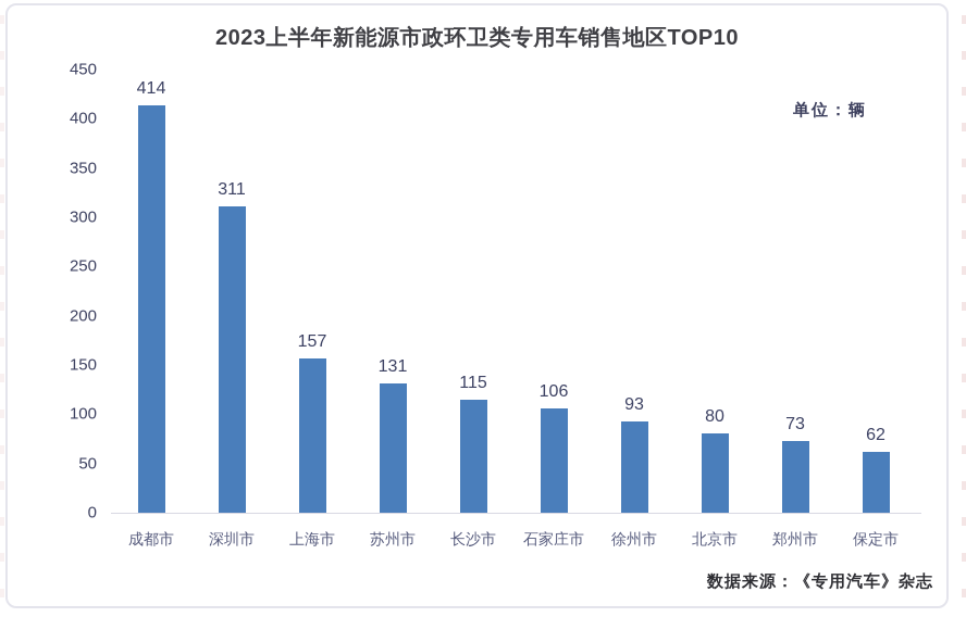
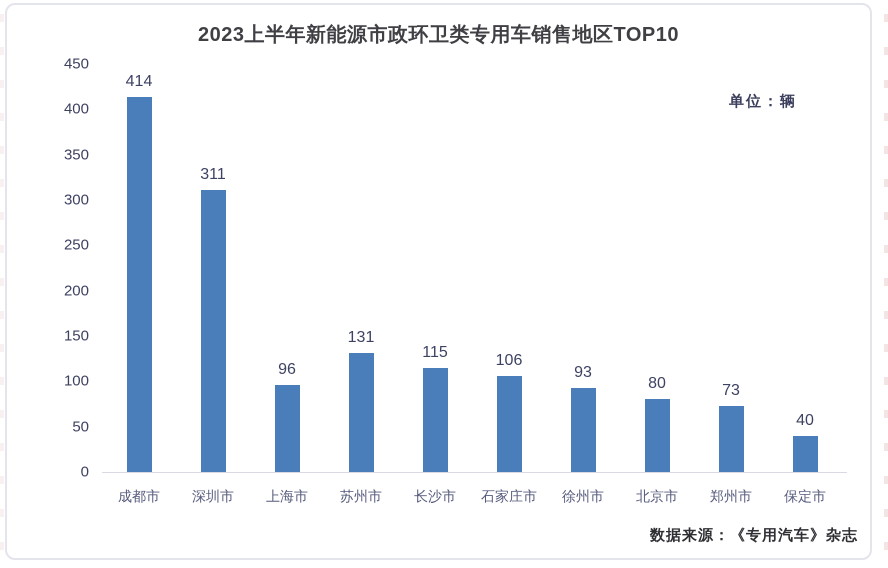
上海市: 157 -> 96
保定市: 62 -> 40
